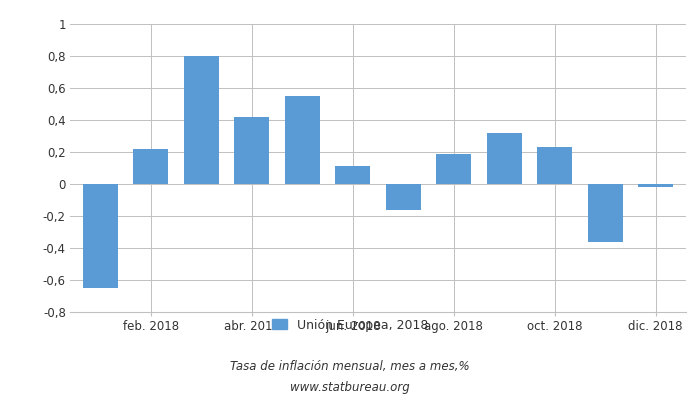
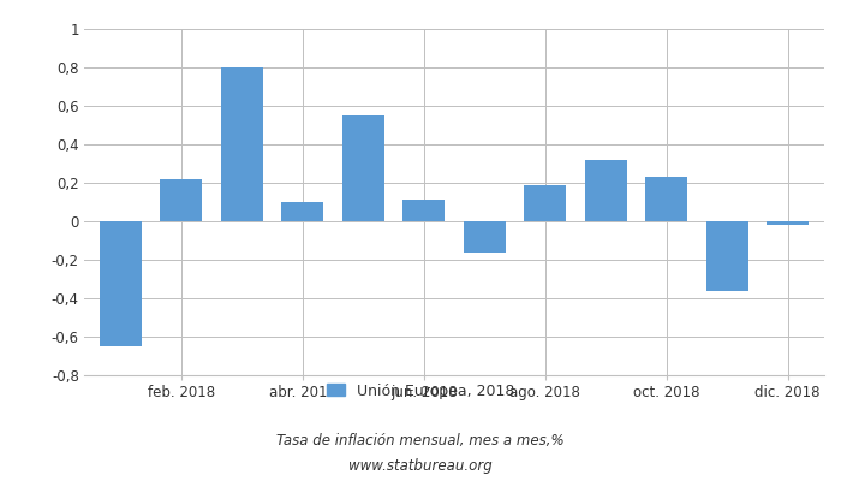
abr. 2018: 0,42 -> 0,10
